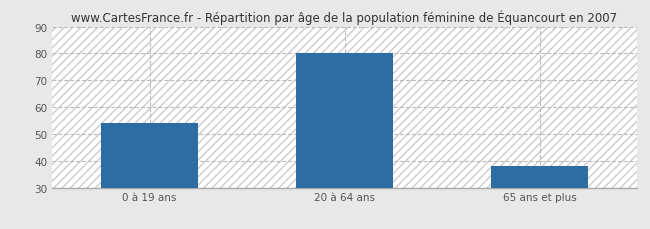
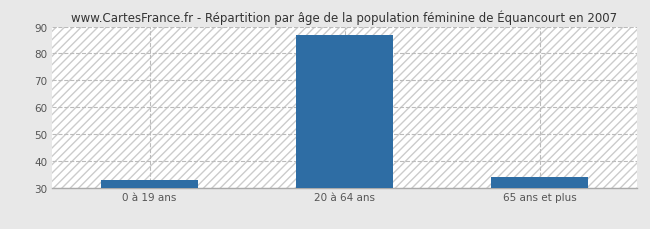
0 à 19 ans: 54 -> 33
20 à 64 ans: 80 -> 87
65 ans et plus: 38 -> 34
